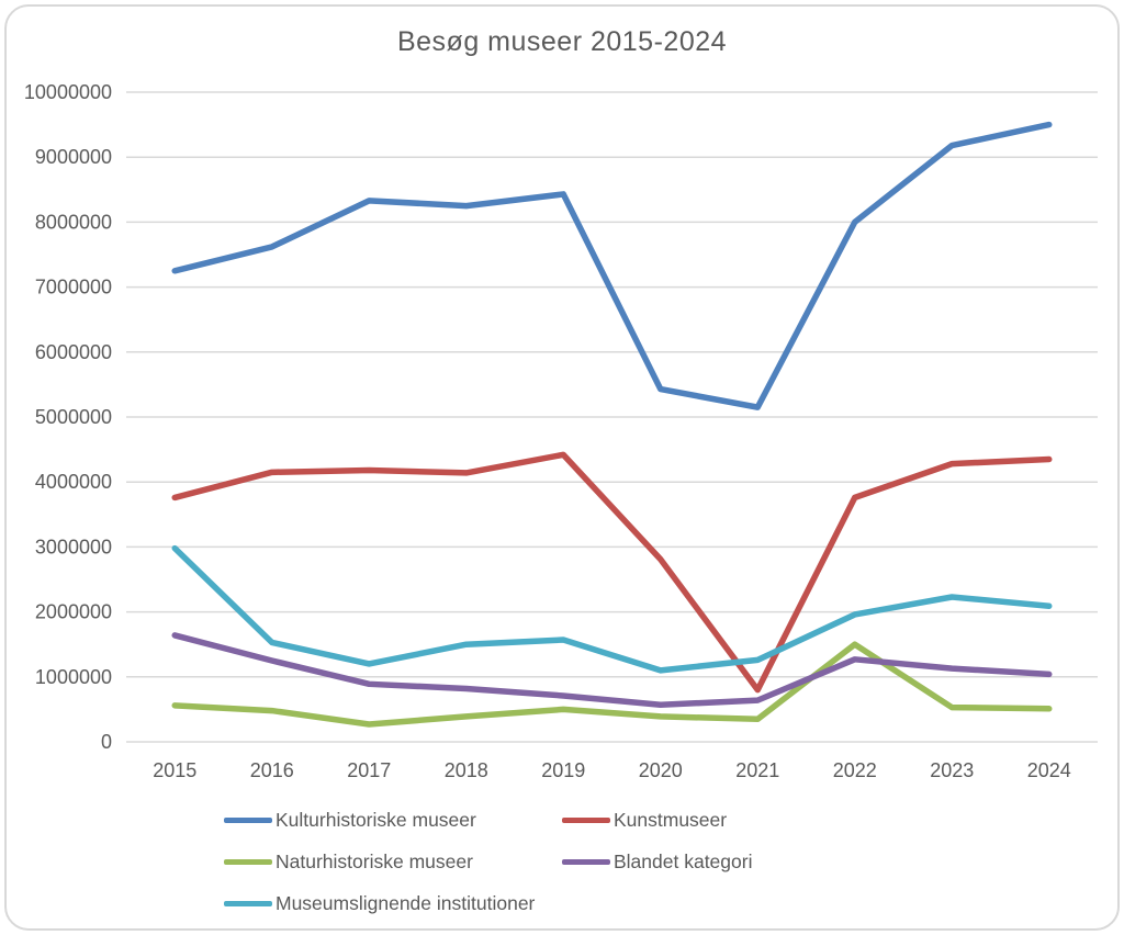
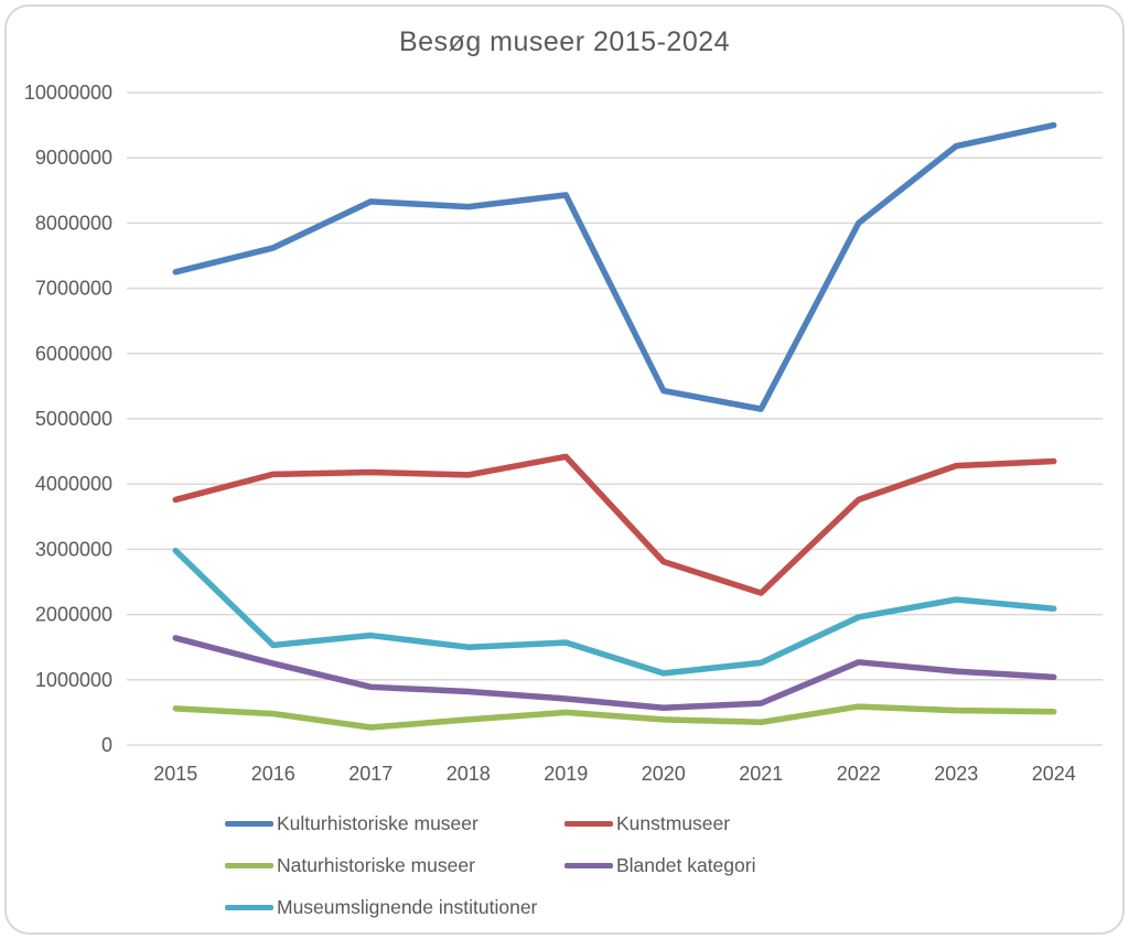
Museumslignende institutioner/2017: 1200000 -> 1700000
Kunstmuseer/2021: 800000 -> 2300000
Naturhistoriske museer/2022: 1500000 -> 600000
